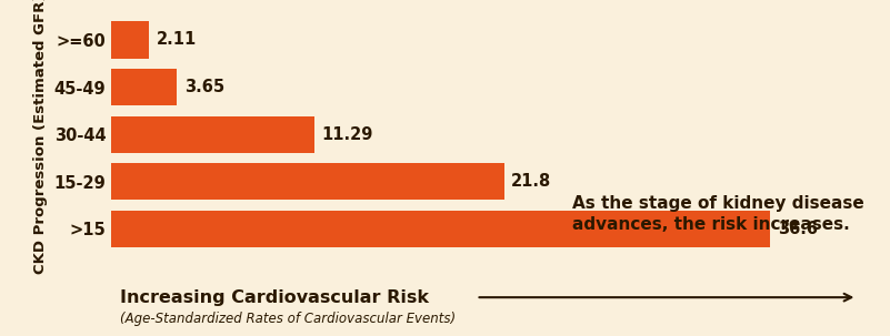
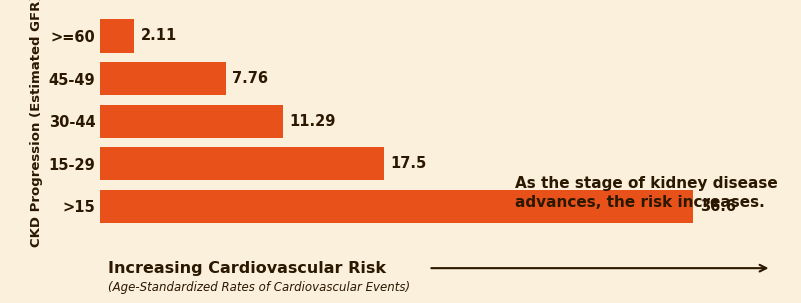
45-49: 3.65 -> 7.76
15-29: 21.8 -> 17.5
